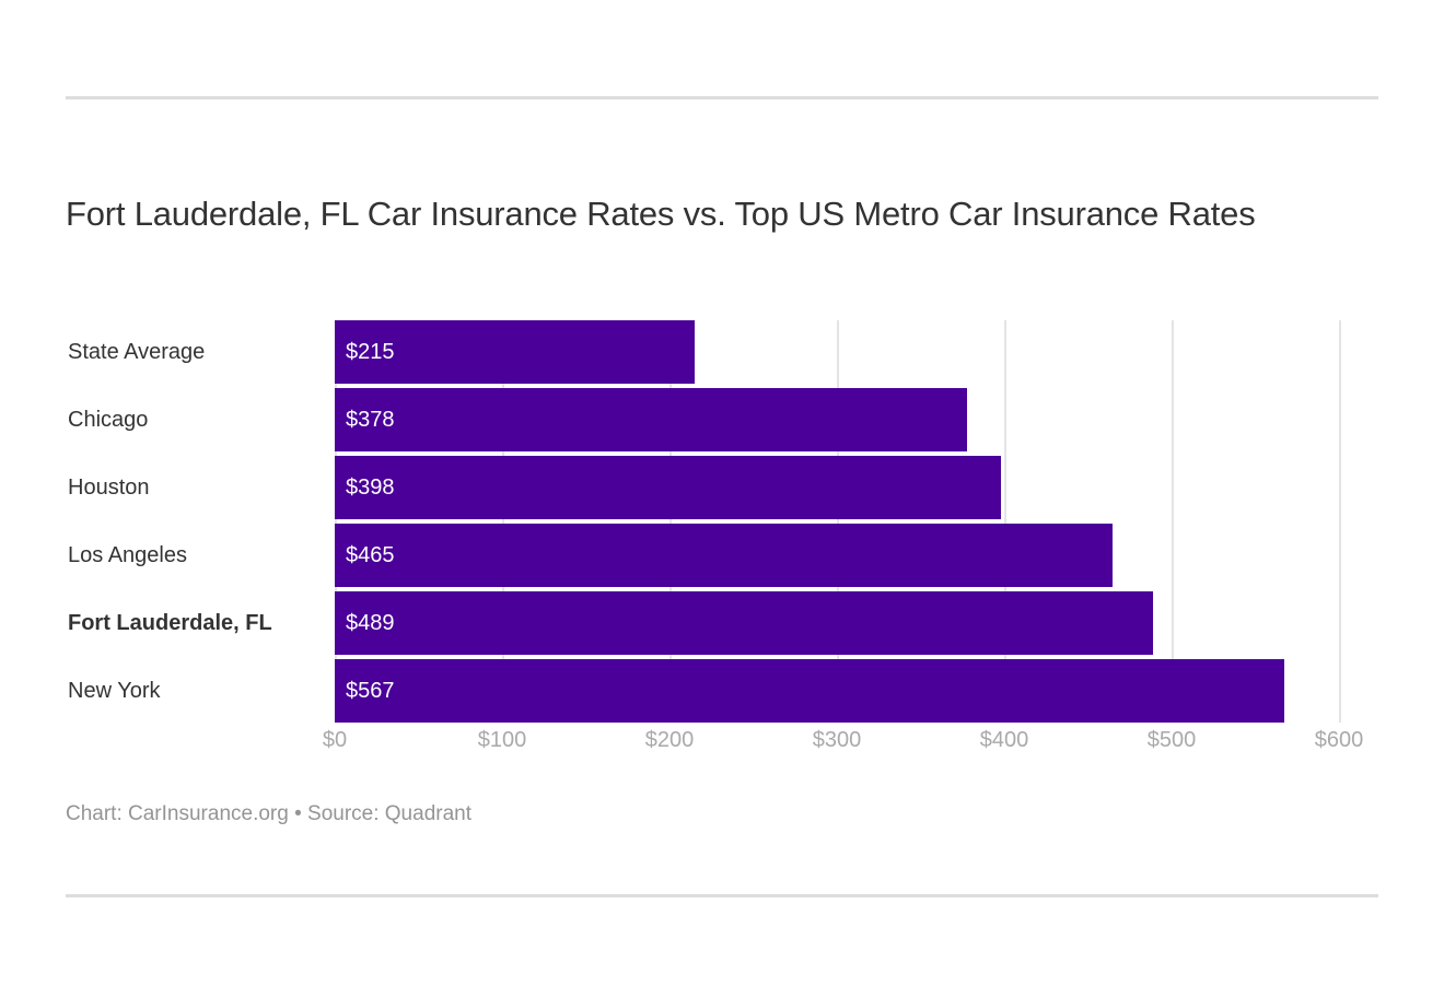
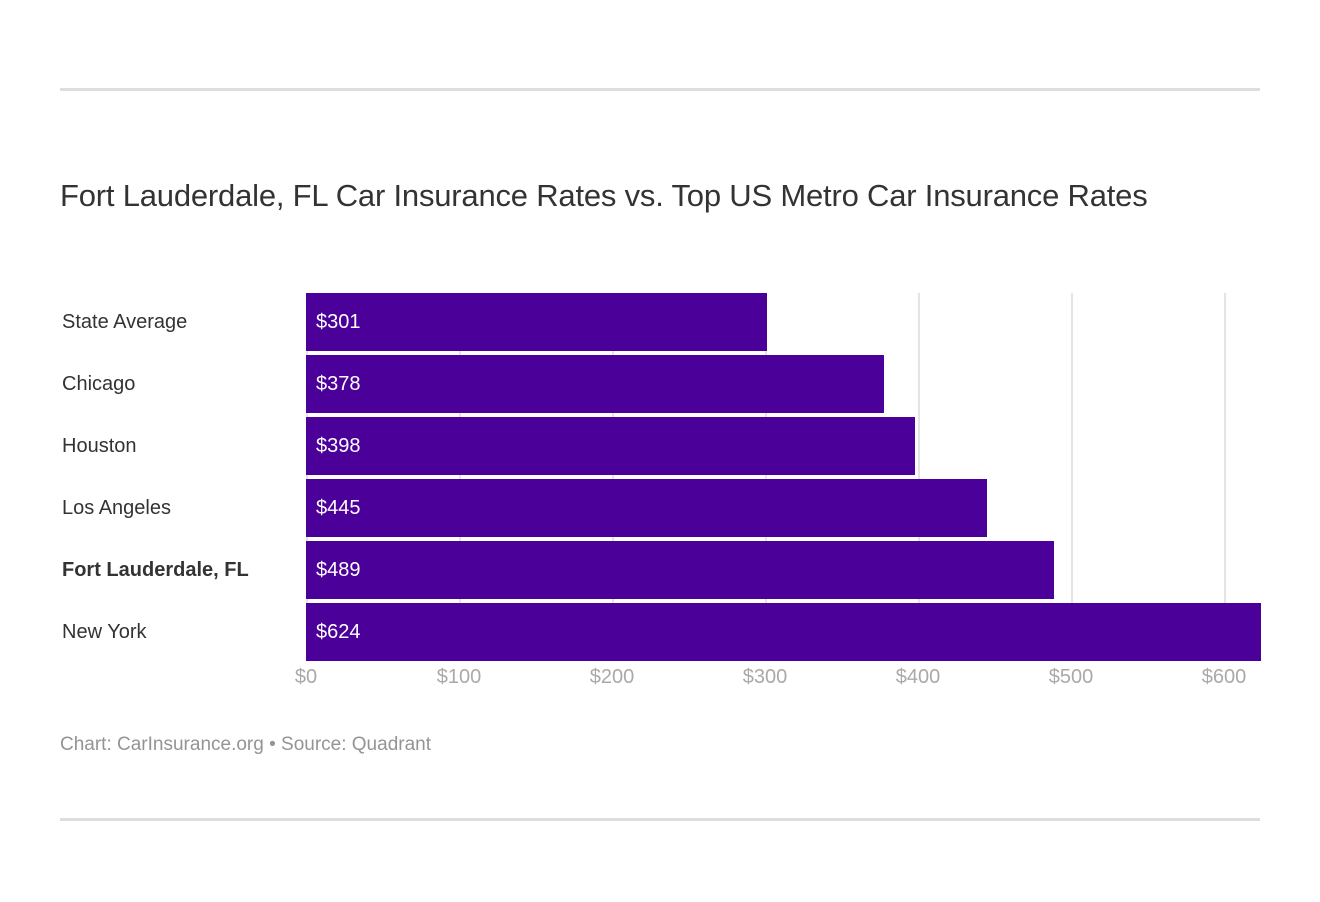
State Average: $215 -> $301
Los Angeles: $465 -> $445
New York: $567 -> $624
